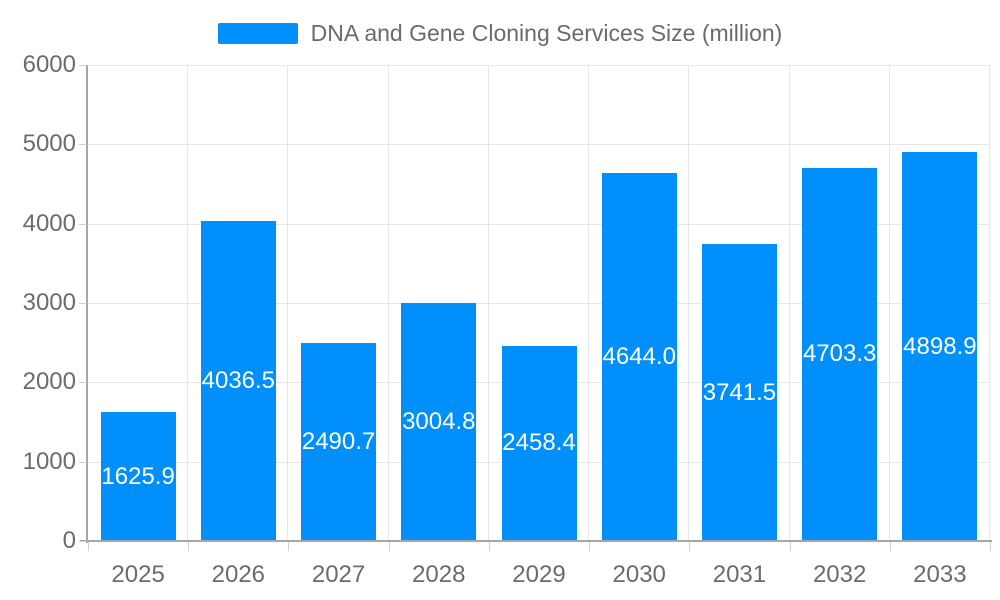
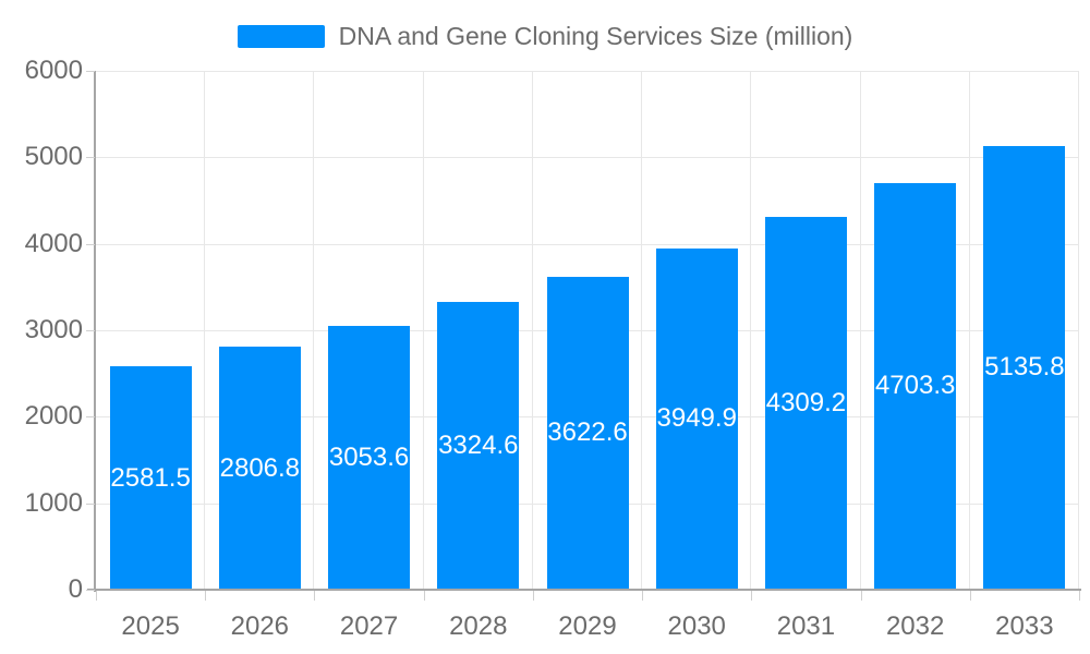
2025: 1625.9 -> 2581.5
2026: 4036.5 -> 2806.8
2027: 2490.7 -> 3053.6
2028: 3004.8 -> 3324.6
2029: 2458.4 -> 3622.6
2030: 4644.0 -> 3949.9
2031: 3741.5 -> 4309.2
2033: 4898.9 -> 5135.8
